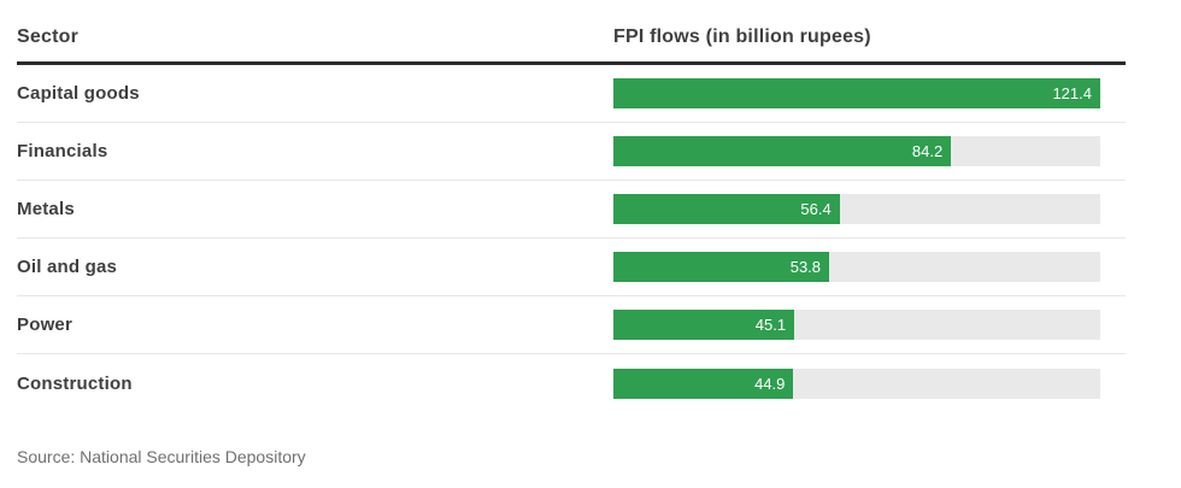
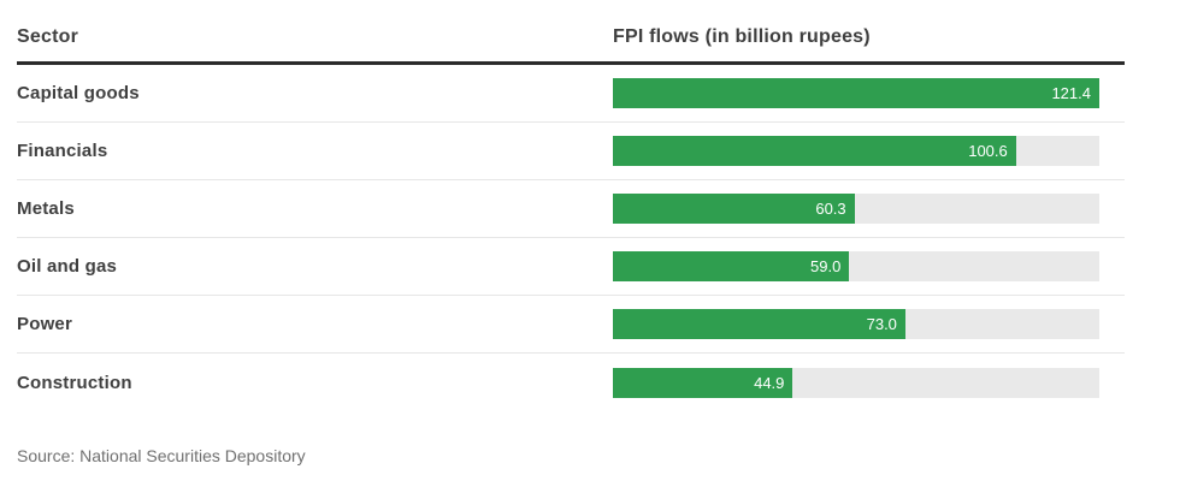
Financials: 84.2 -> 100.6
Metals: 56.4 -> 60.3
Oil and gas: 53.8 -> 59.0
Power: 45.1 -> 73.0
